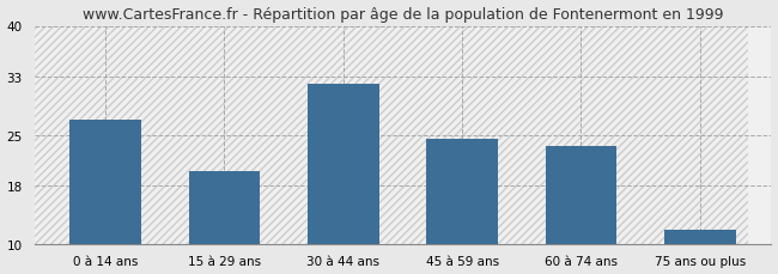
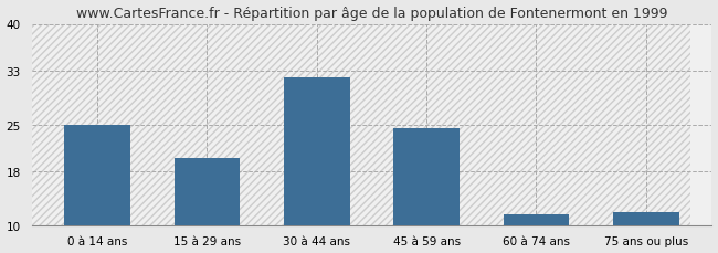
0 à 14 ans: 27.0 -> 25.0
60 à 74 ans: 23.5 -> 11.6
